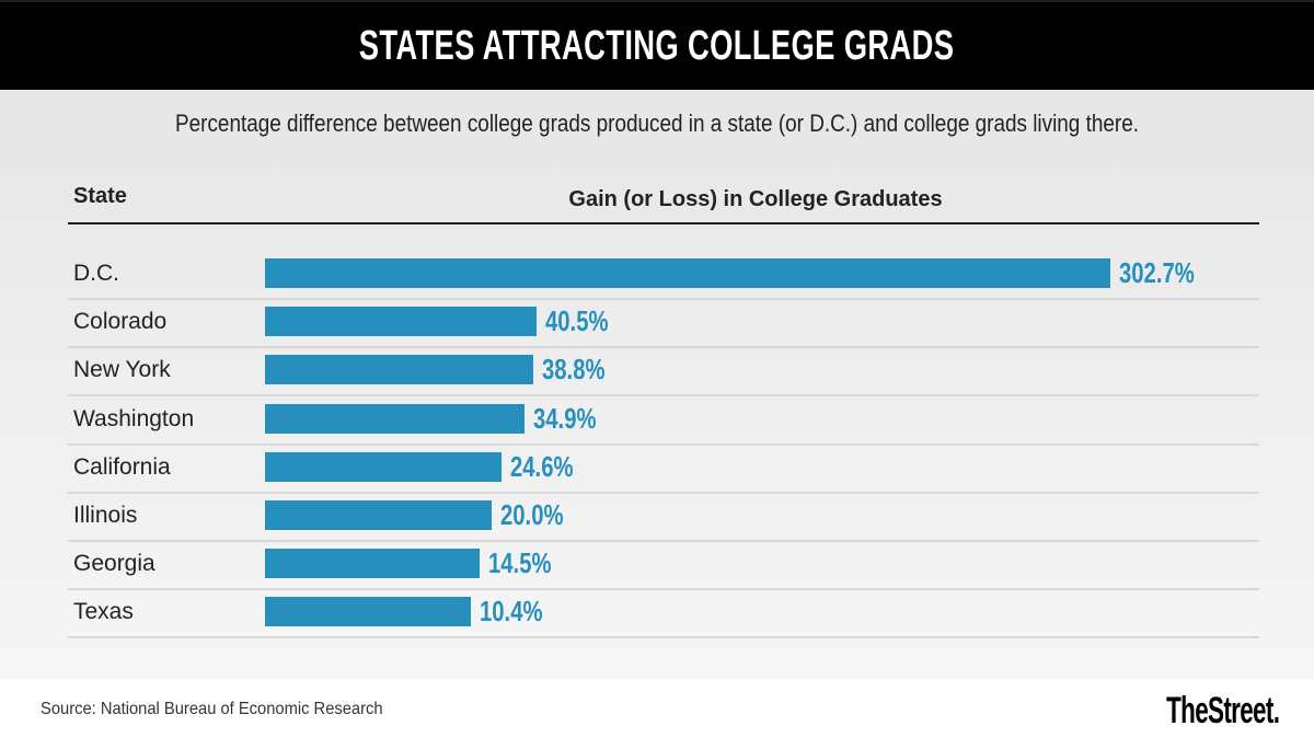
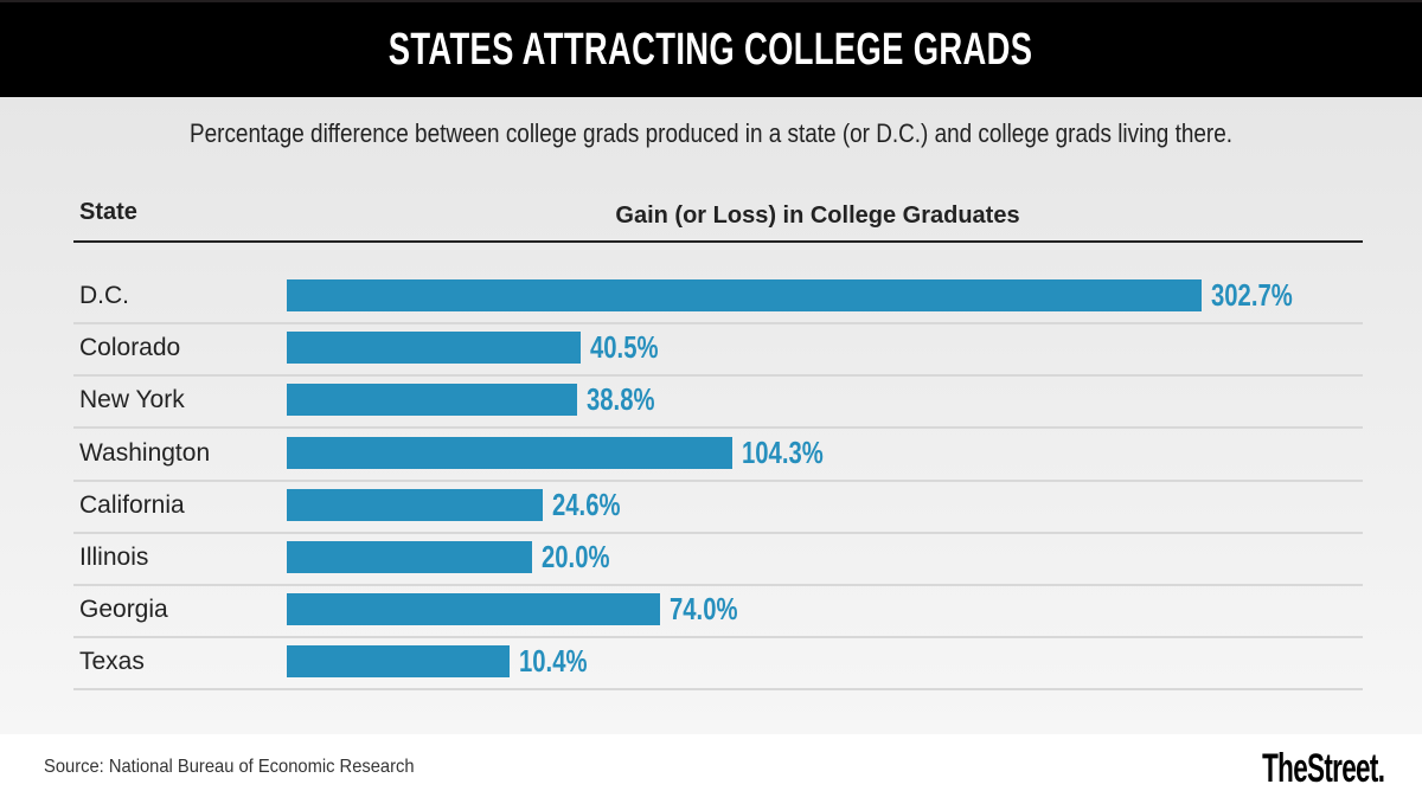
Washington: 34.9% -> 104.3%
Georgia: 14.5% -> 74.0%
